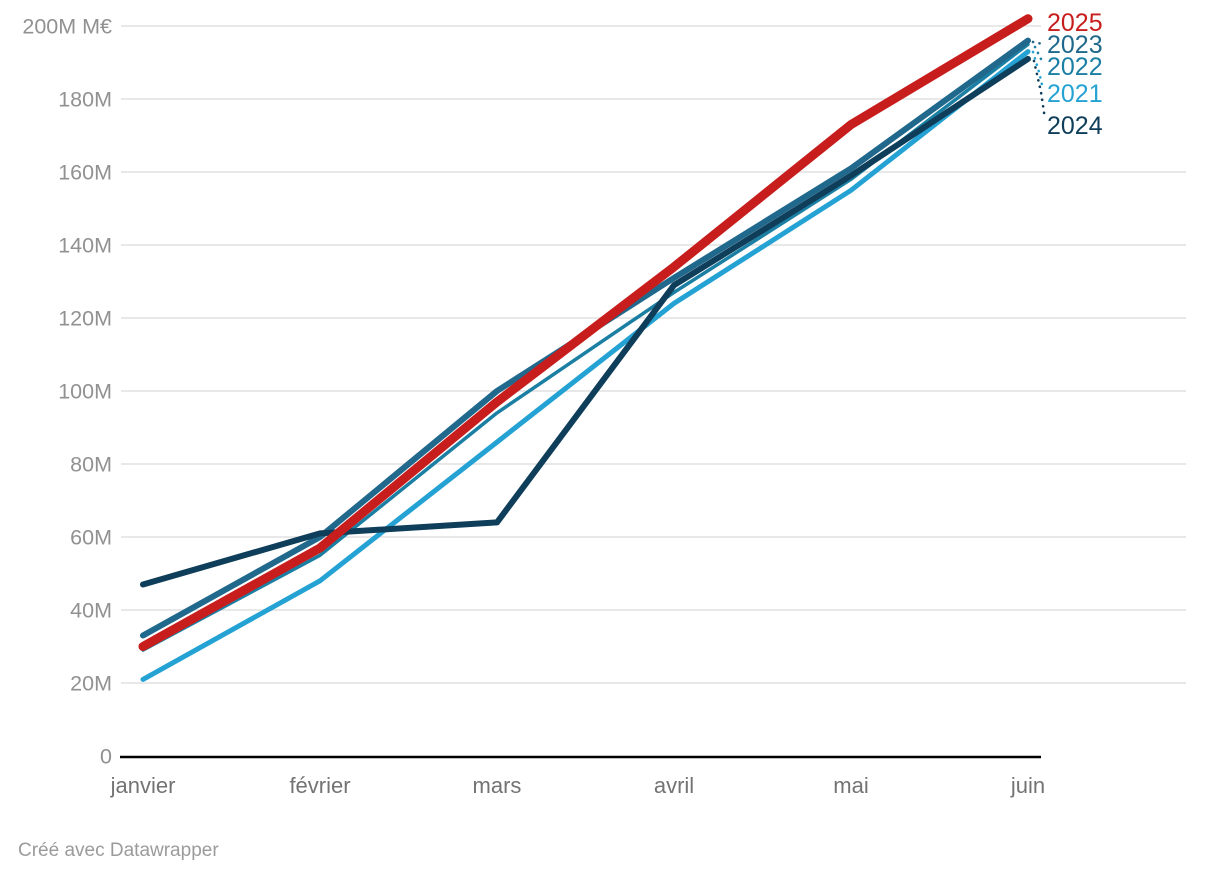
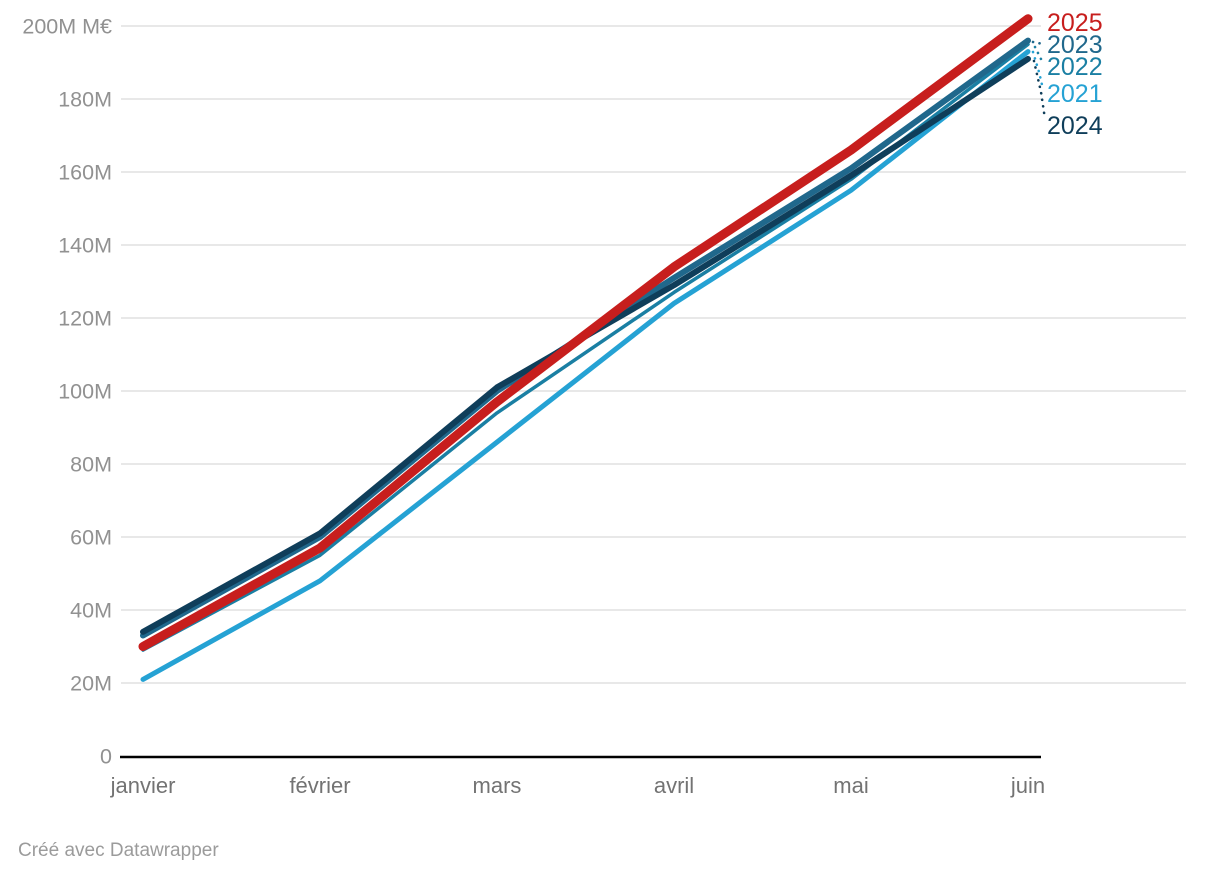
2024/janvier: 47M -> 34M
2024/mars: 64M -> 101M
2025/mai: 173M -> 166M
